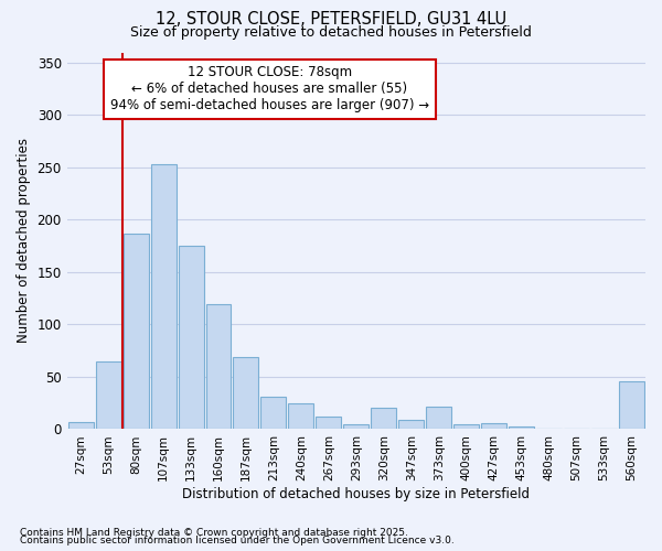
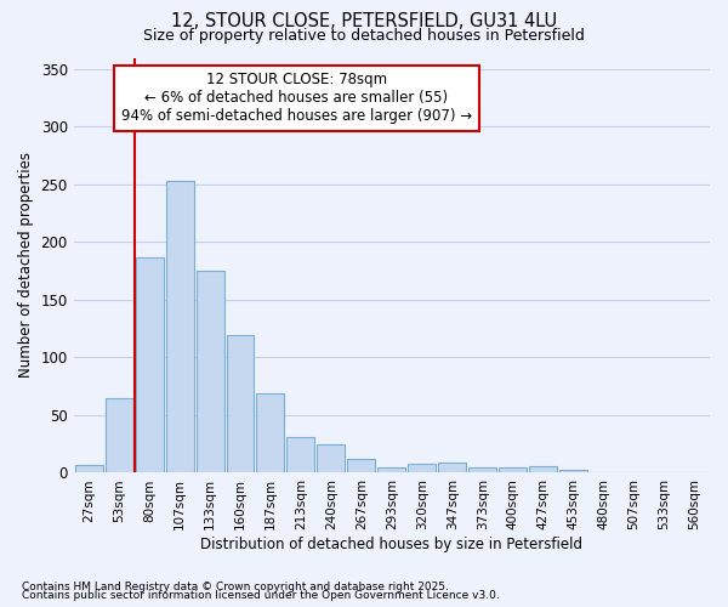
320sqm: 20 -> 8
373sqm: 22 -> 5
560sqm: 46 -> 1
